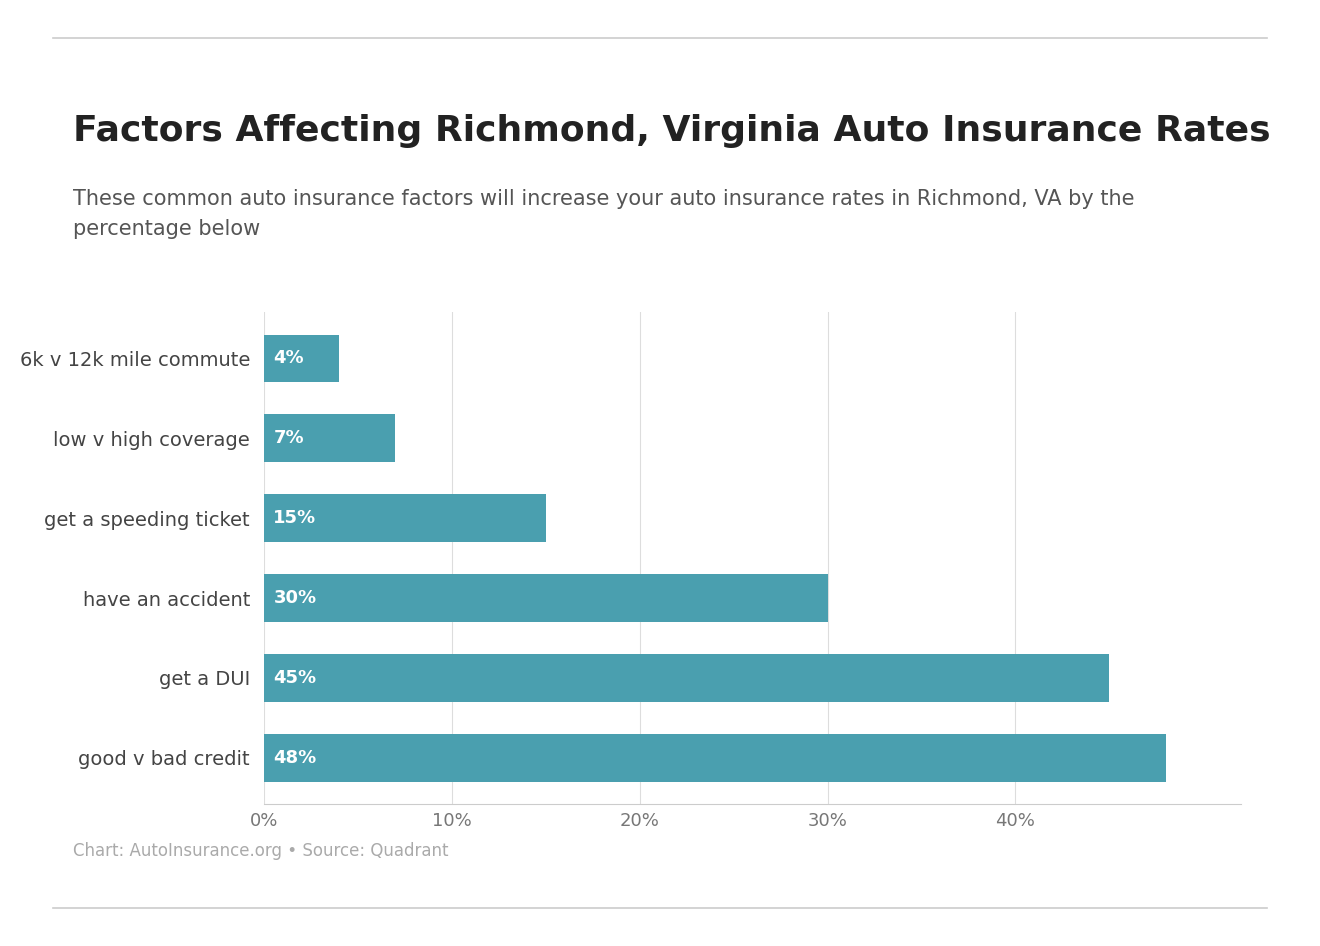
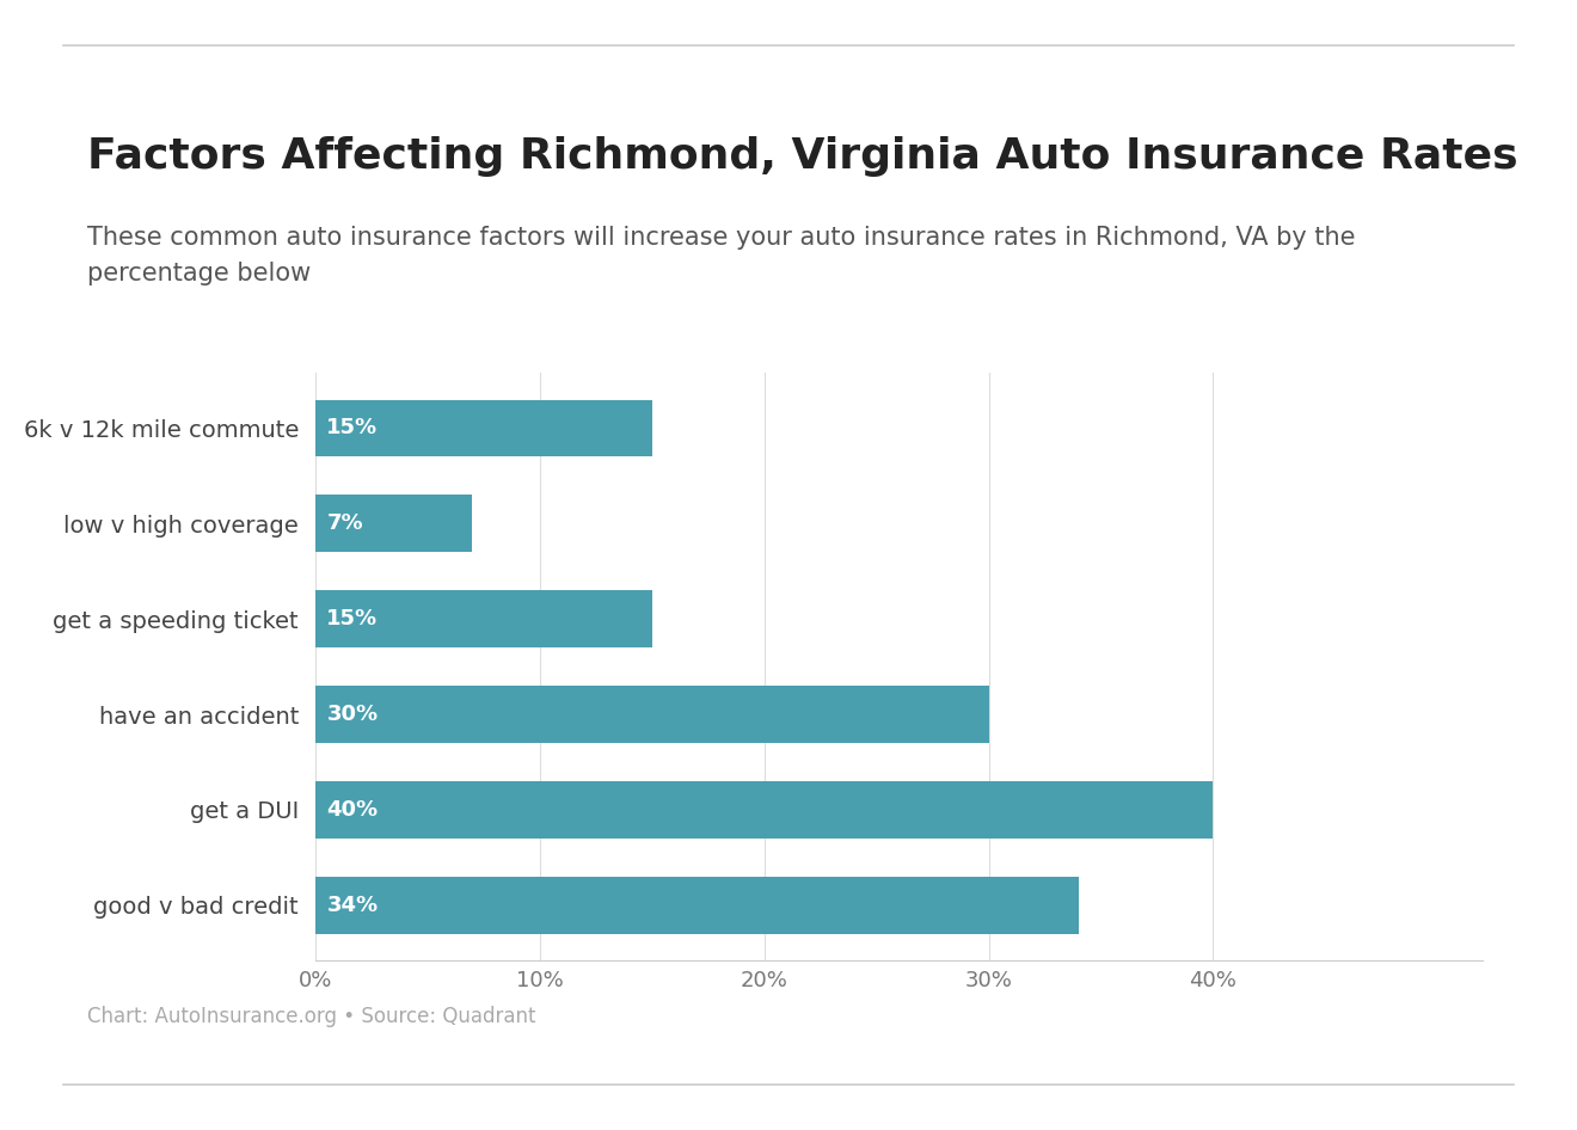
6k v 12k mile commute: 4% -> 15%
get a DUI: 45% -> 40%
good v bad credit: 48% -> 34%
